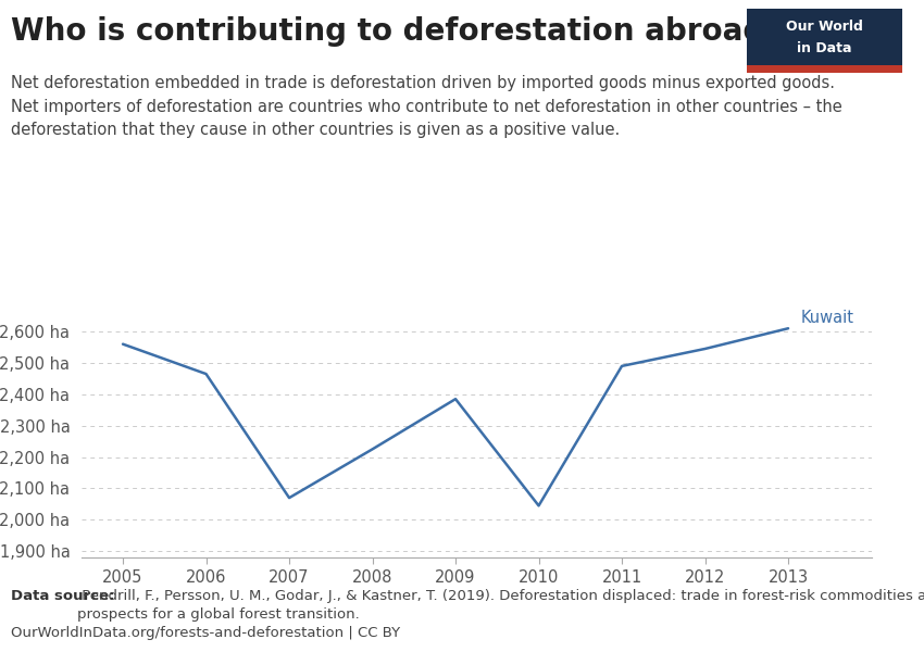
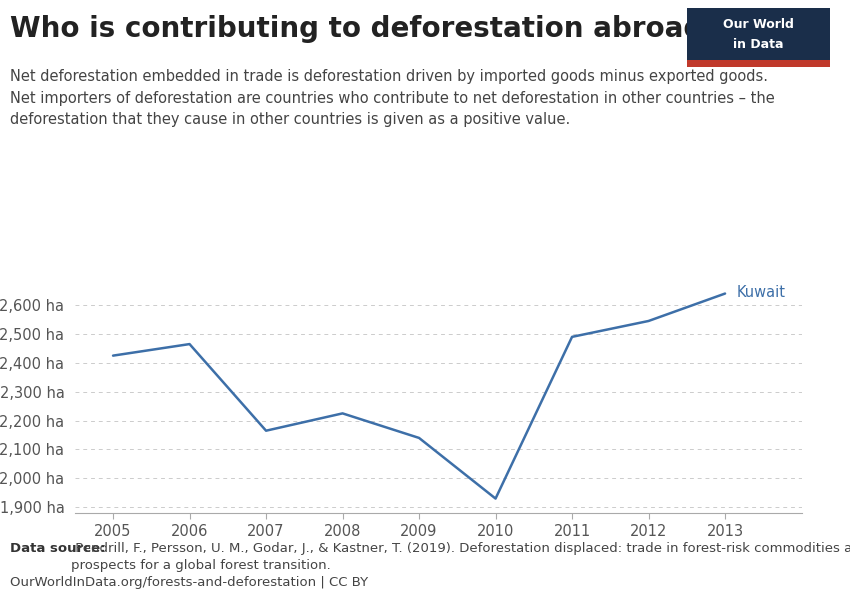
2005: 2,560 ha -> 2,425 ha
2007: 2,070 ha -> 2,165 ha
2009: 2,385 ha -> 2,140 ha
2010: 2,045 ha -> 1,930 ha
2013: 2,610 ha -> 2,640 ha
